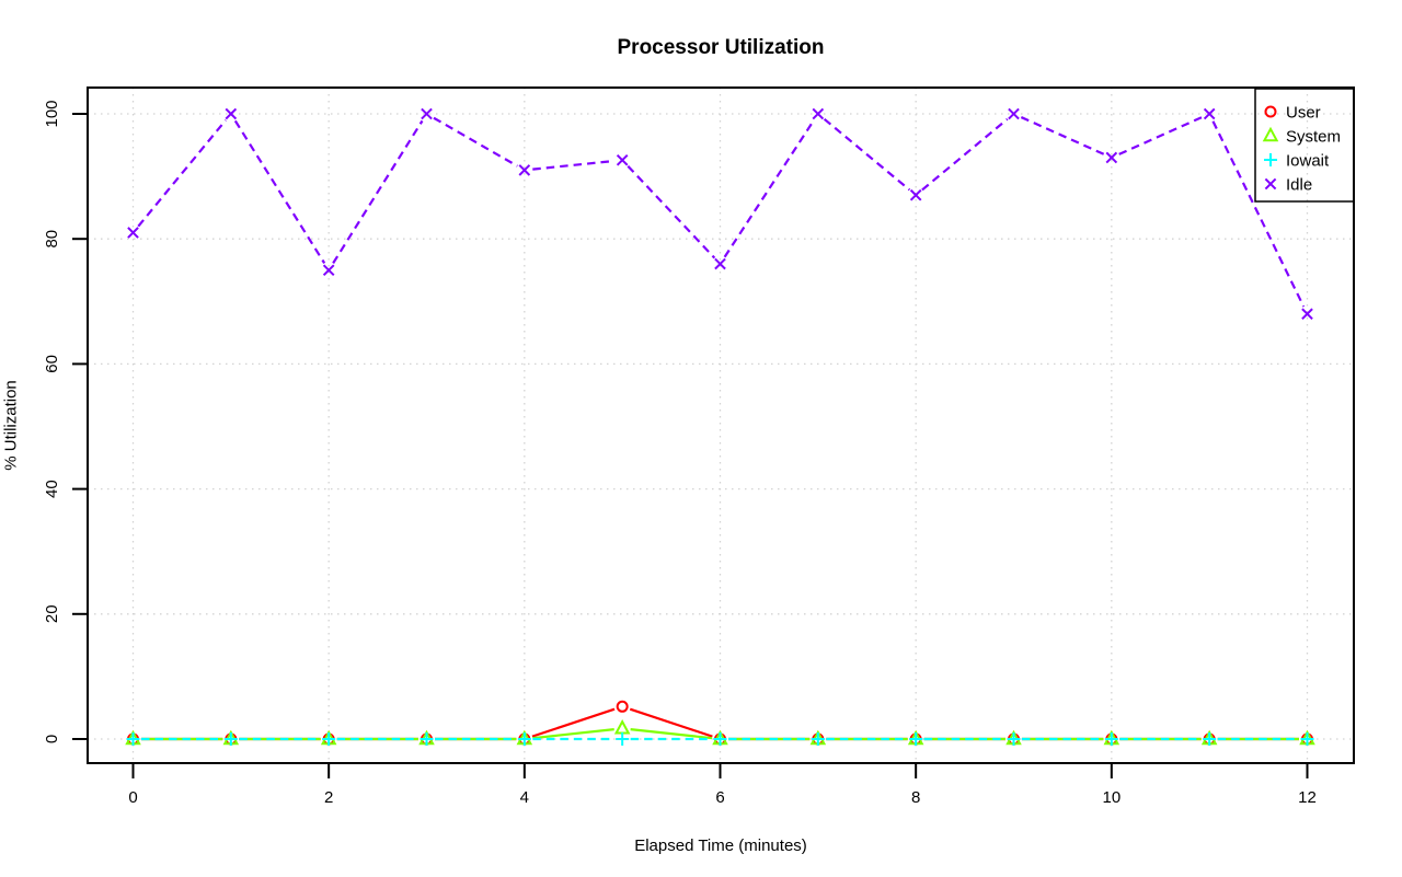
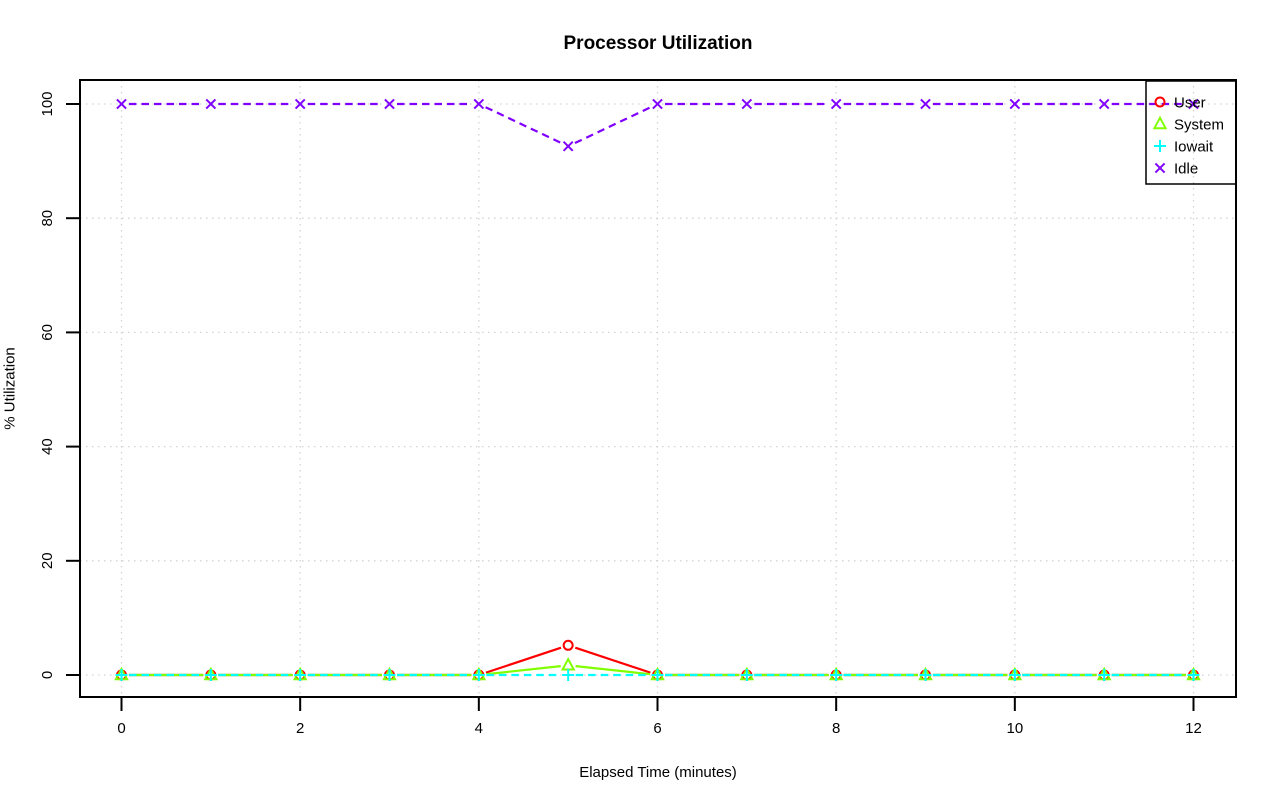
Idle/0: 81 -> 100
Idle/2: 75 -> 100
Idle/4: 91 -> 100
Idle/6: 76 -> 100
Idle/8: 87 -> 100
Idle/10: 93 -> 100
Idle/12: 68 -> 100
